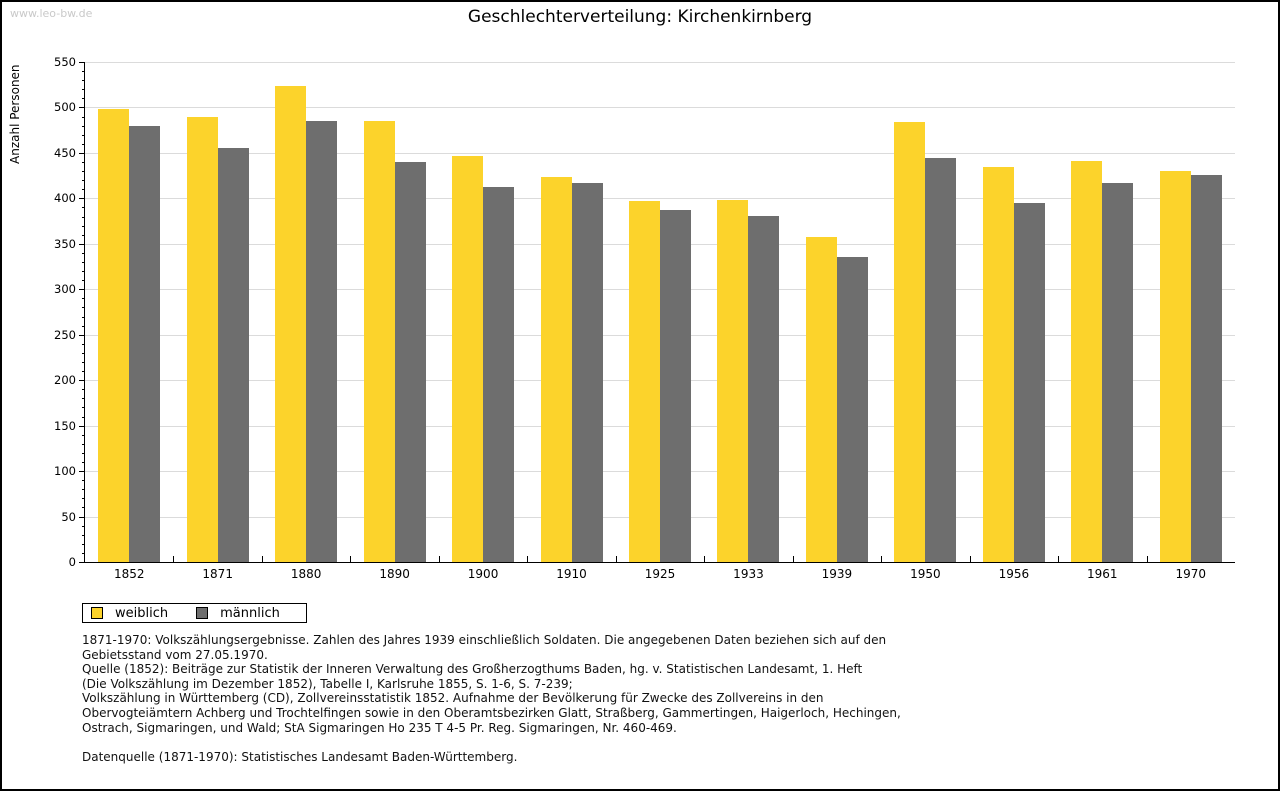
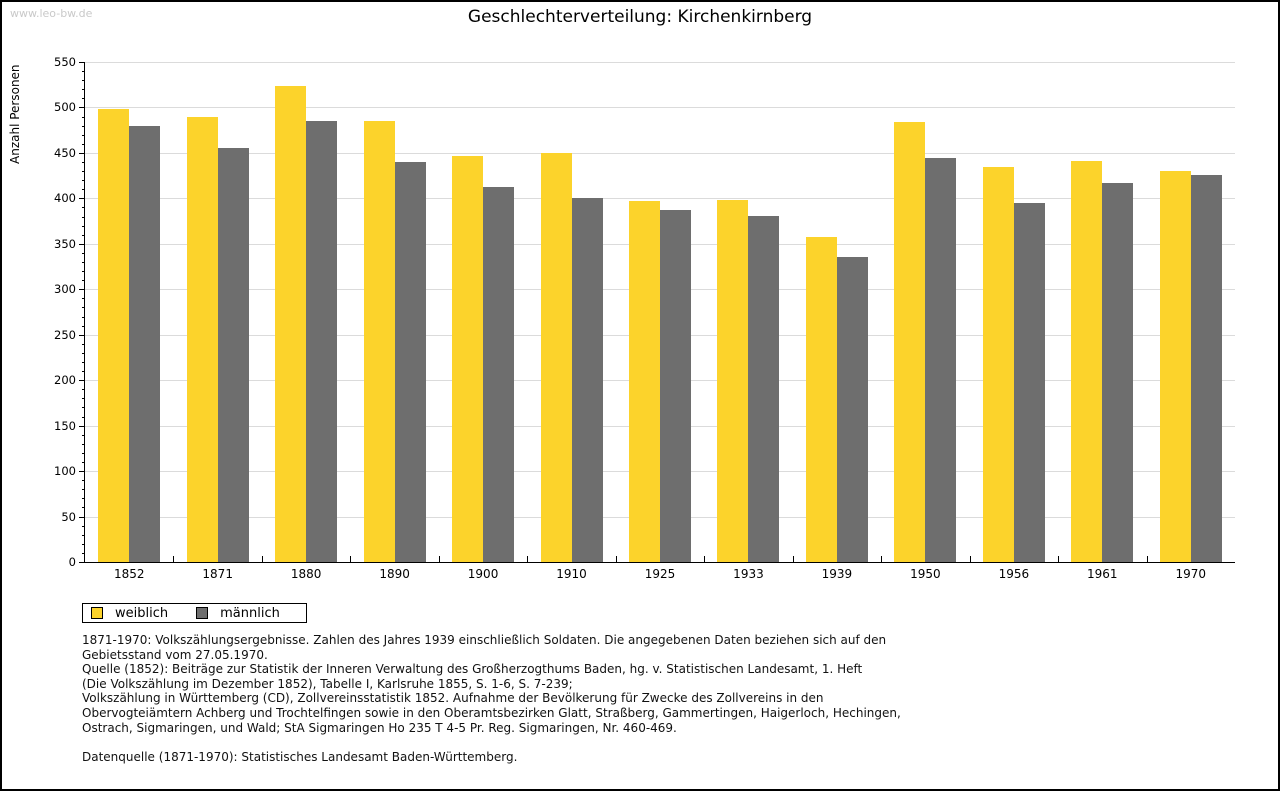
weiblich/1910: 420 -> 450
männlich/1910: 420 -> 400
